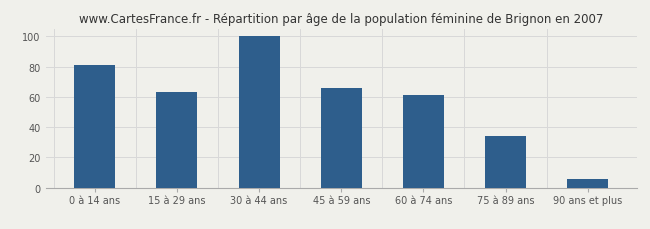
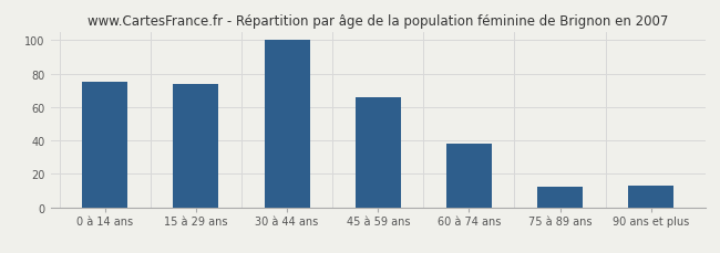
0 à 14 ans: 81 -> 75
15 à 29 ans: 63 -> 74
60 à 74 ans: 61 -> 38
75 à 89 ans: 34 -> 12
90 ans et plus: 6 -> 13
